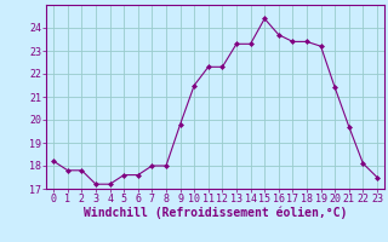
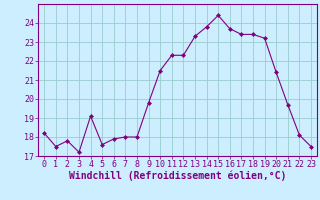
1: 17.8 -> 17.5
4: 17.2 -> 19.1
6: 17.6 -> 17.9
14: 23.3 -> 23.8
